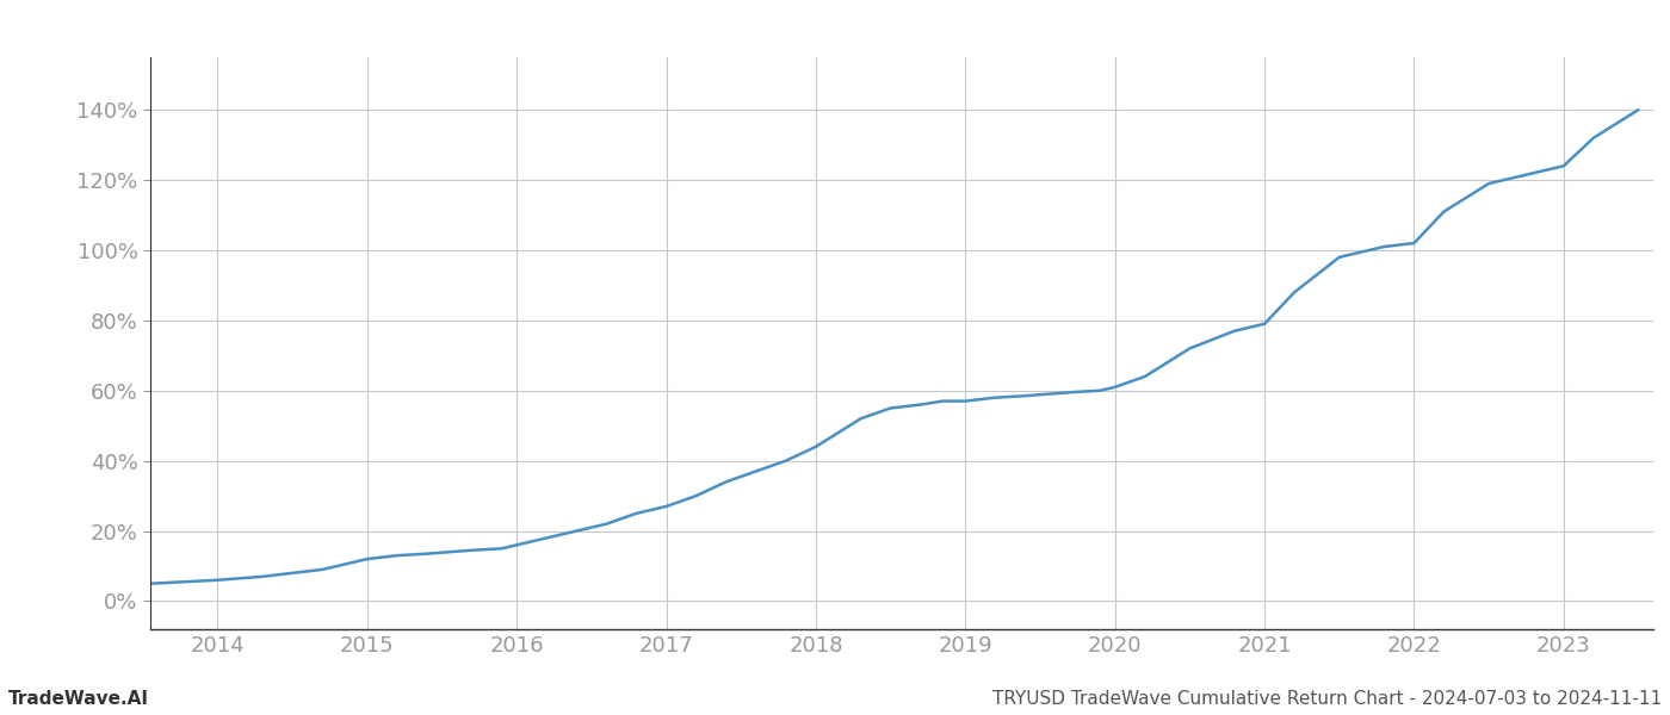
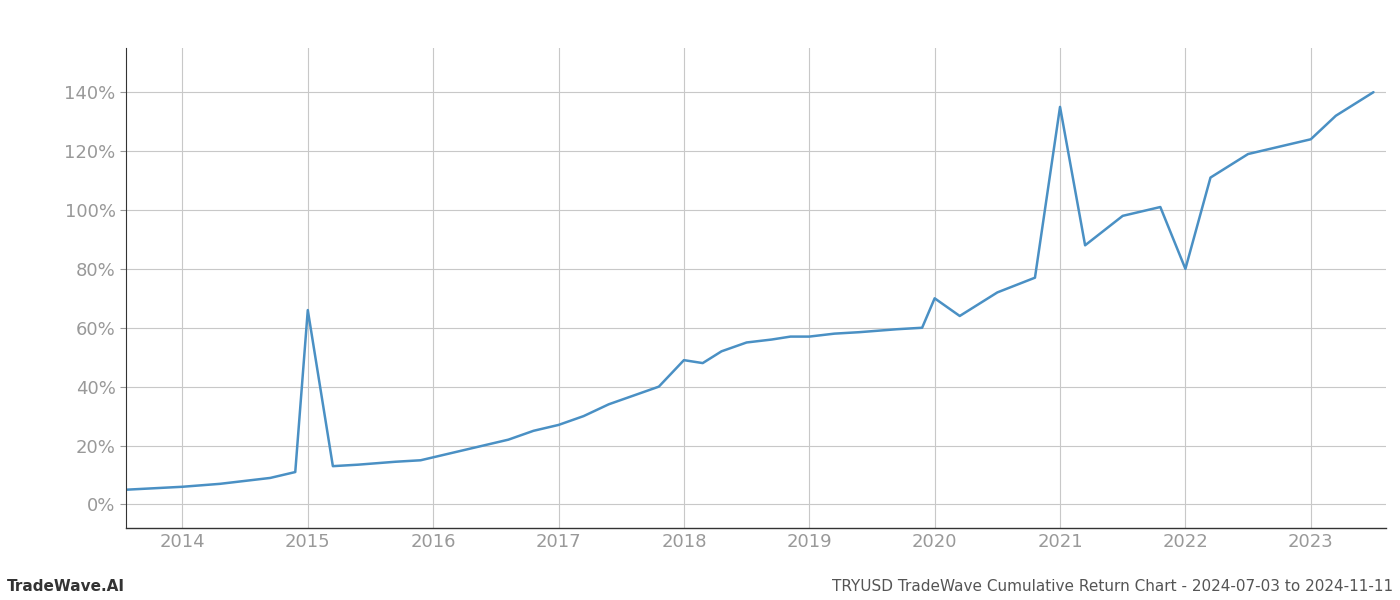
2015: 12.0% -> 66.0%
2018: 44.0% -> 49.0%
2020: 61.0% -> 70.0%
2021: 79.0% -> 135.0%
2022: 102.0% -> 80.0%
